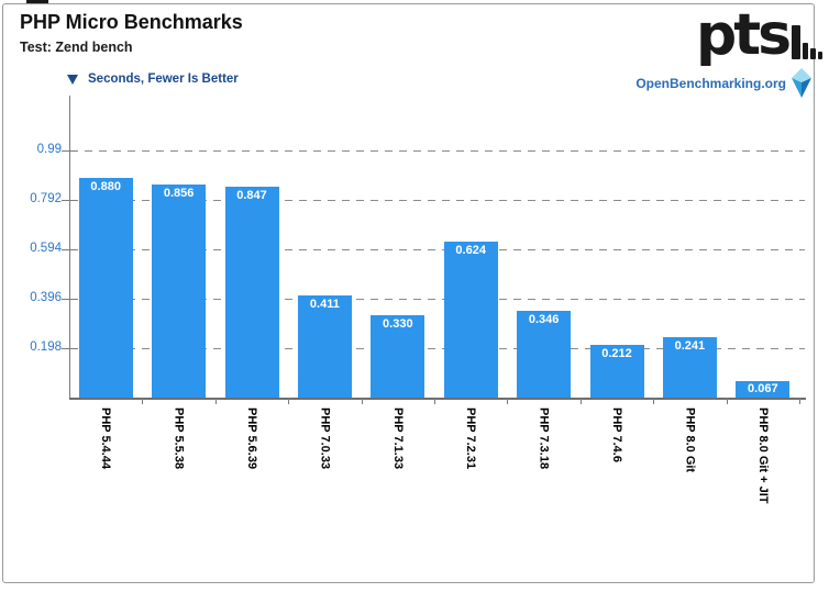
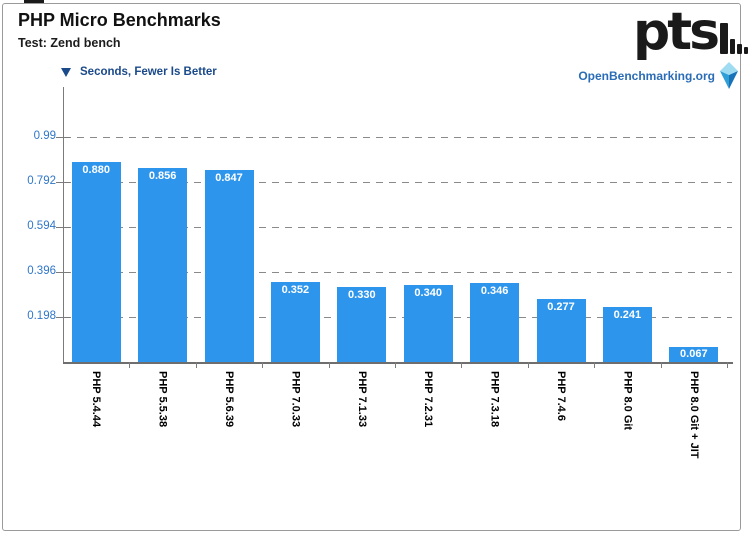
PHP 7.0.33: 0.411 -> 0.352
PHP 7.2.31: 0.624 -> 0.340
PHP 7.4.6: 0.212 -> 0.277
